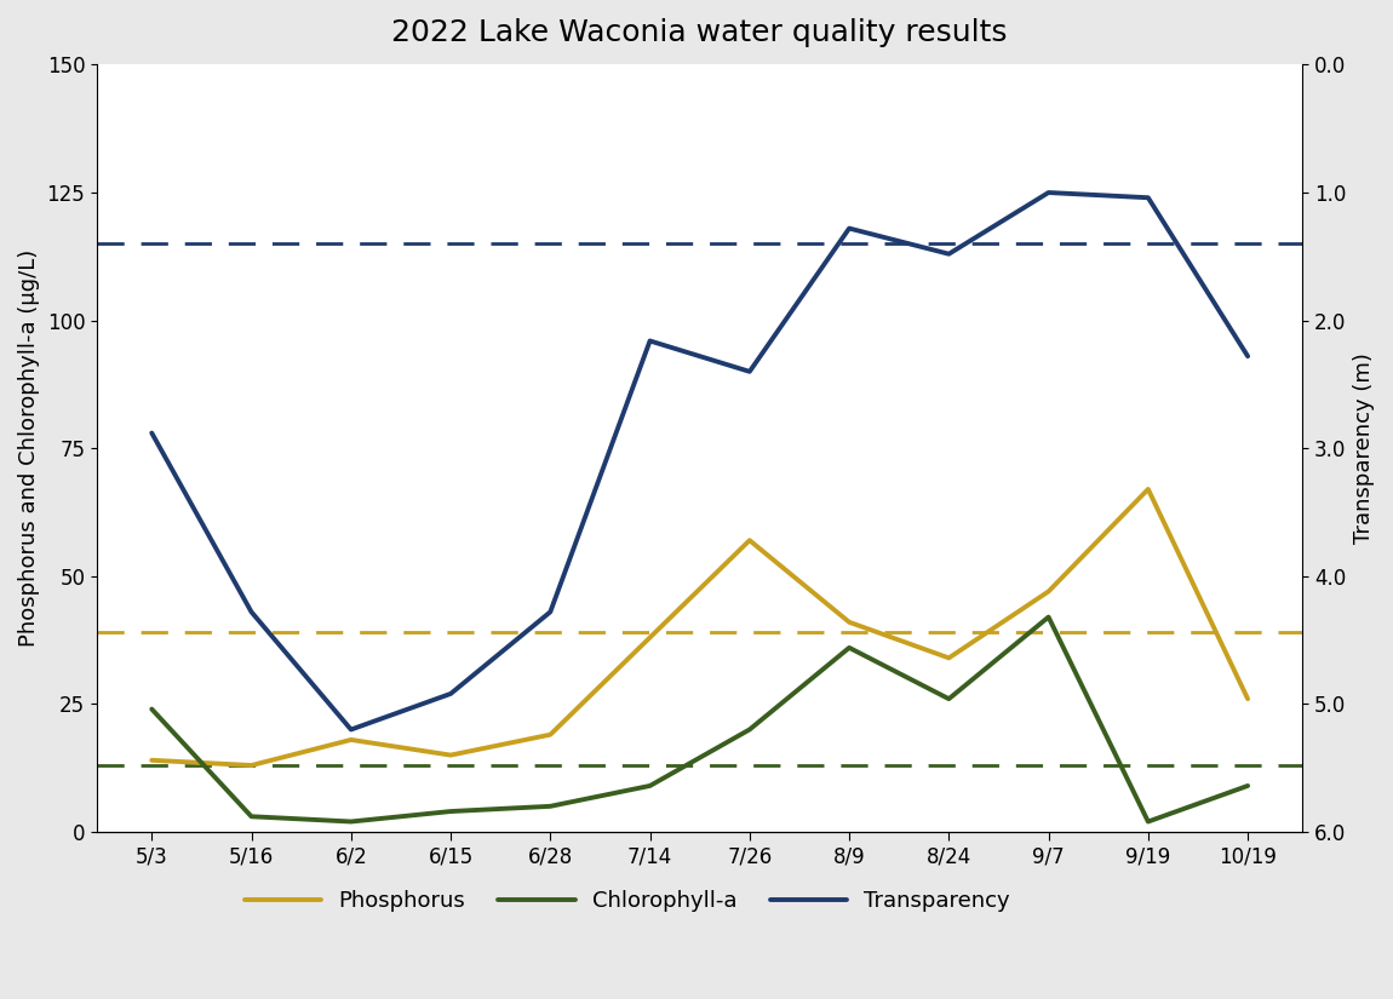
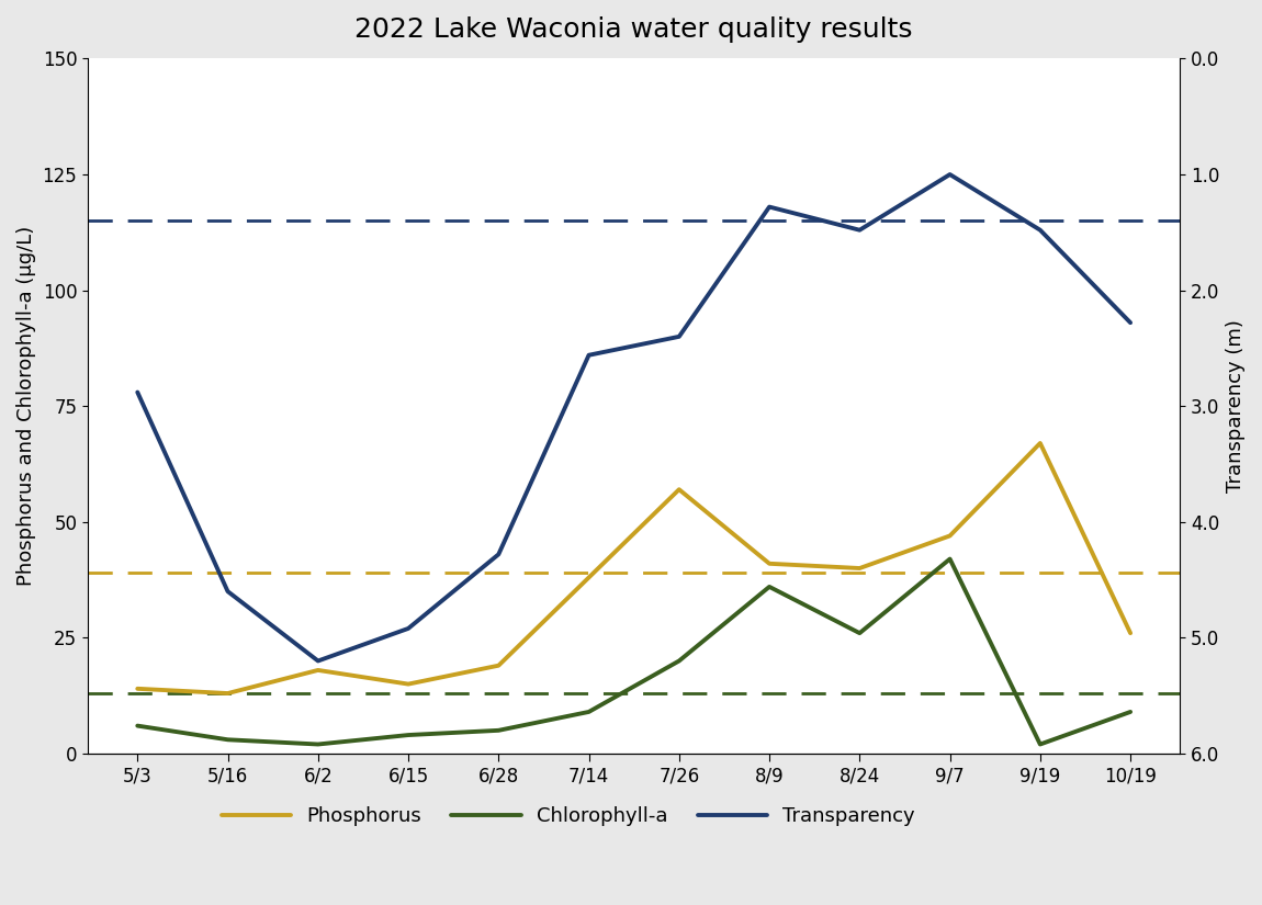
Chlorophyll-a/5/3: 24 -> 6
Transparency/5/16: 43 -> 35
Transparency/7/14: 96 -> 86
Phosphorus/8/24: 34 -> 40
Transparency/9/19: 124 -> 113
